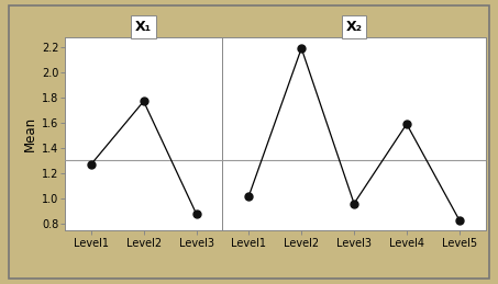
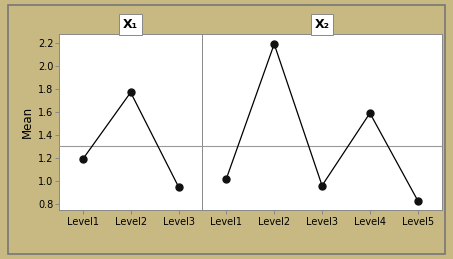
X₁/Level1: 1.27 -> 1.19
X₁/Level3: 0.88 -> 0.95
